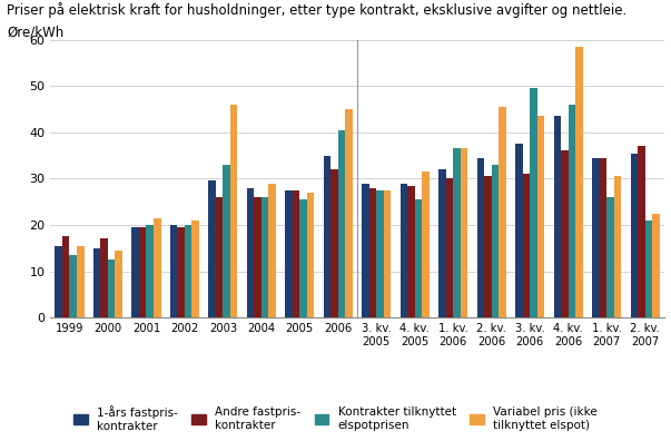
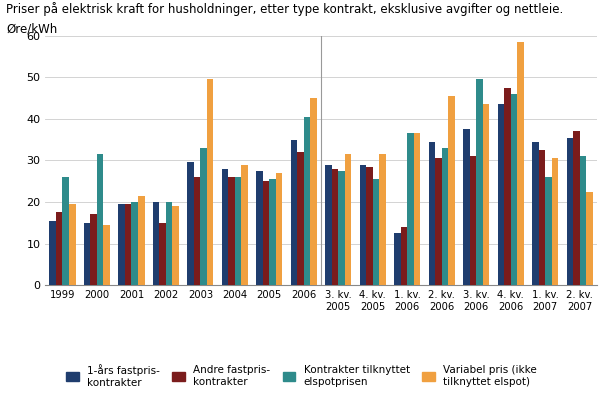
Kontrakter tilknyttet elspotprisen/1999: 13.5 -> 26.0
Variabel pris (ikke tilknyttet elspot)/1999: 15.5 -> 19.5
Kontrakter tilknyttet elspotprisen/2000: 12.5 -> 31.5
Andre fastpris- kontrakter/2002: 19.5 -> 15.0
Variabel pris (ikke tilknyttet elspot)/2002: 21.0 -> 19.0
Variabel pris (ikke tilknyttet elspot)/2003: 46.0 -> 49.5
Andre fastpris- kontrakter/2005: 27.5 -> 25.0
Variabel pris (ikke tilknyttet elspot)/3. kv. 2005: 27.5 -> 31.5
1-års fastpris- kontrakter/1. kv. 2006: 32.0 -> 12.5
Andre fastpris- kontrakter/1. kv. 2006: 30.0 -> 14.0
Andre fastpris- kontrakter/4. kv. 2006: 36.0 -> 47.5
Andre fastpris- kontrakter/1. kv. 2007: 34.5 -> 32.5
Kontrakter tilknyttet elspotprisen/2. kv. 2007: 21.0 -> 31.0
